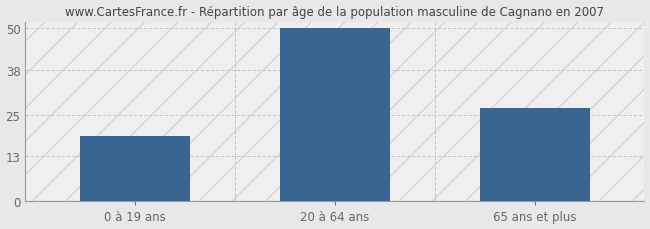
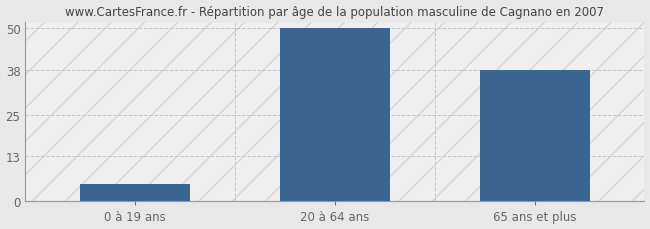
0 à 19 ans: 19 -> 5
65 ans et plus: 27 -> 38
